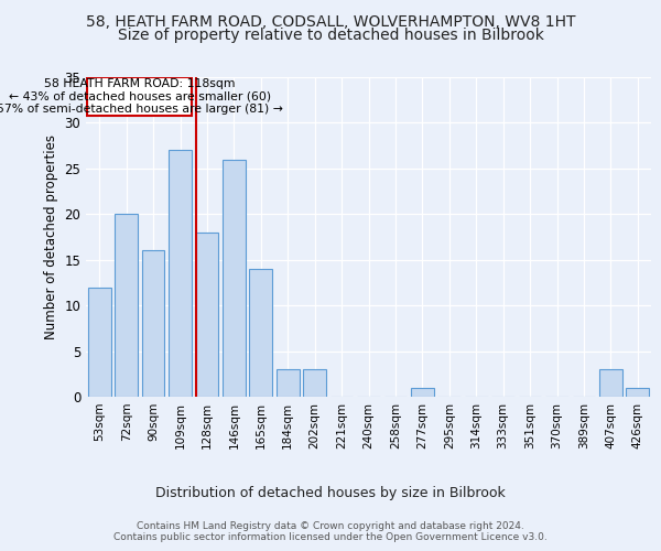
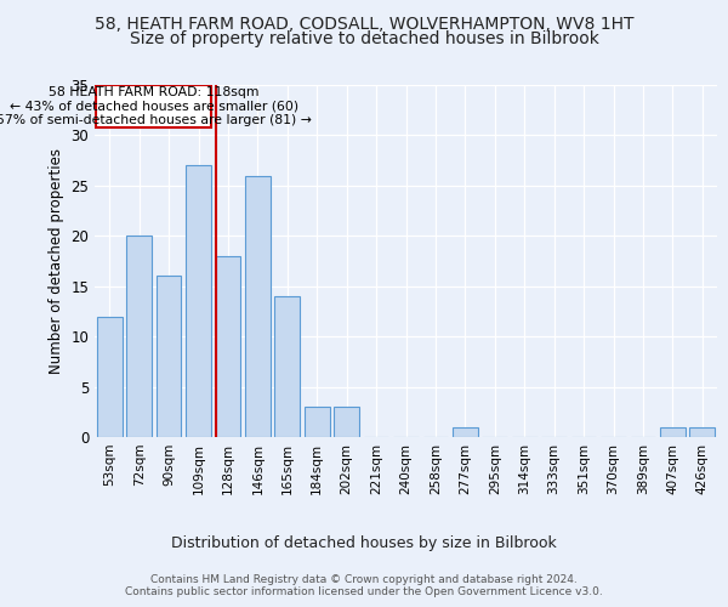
407sqm: 3 -> 1
